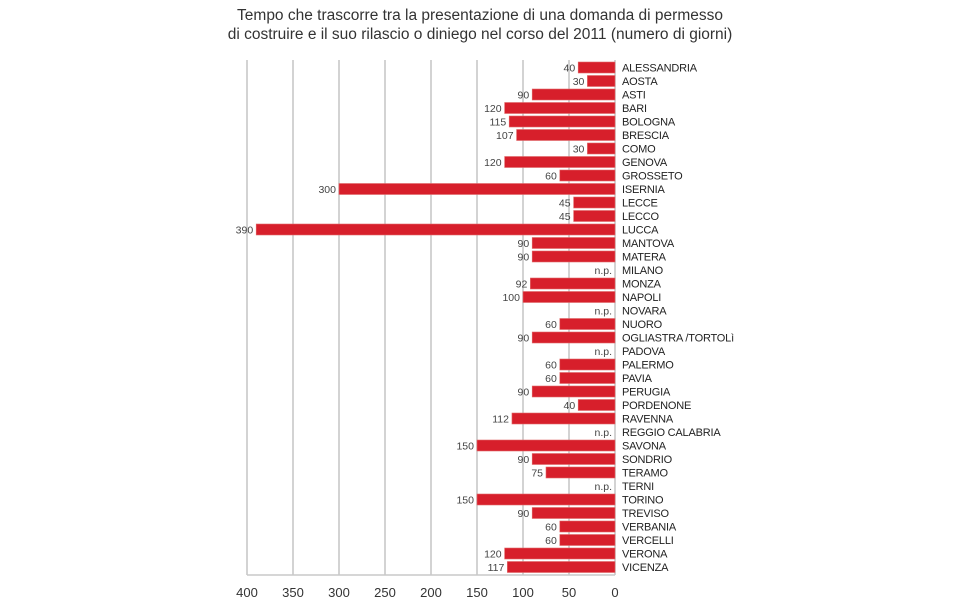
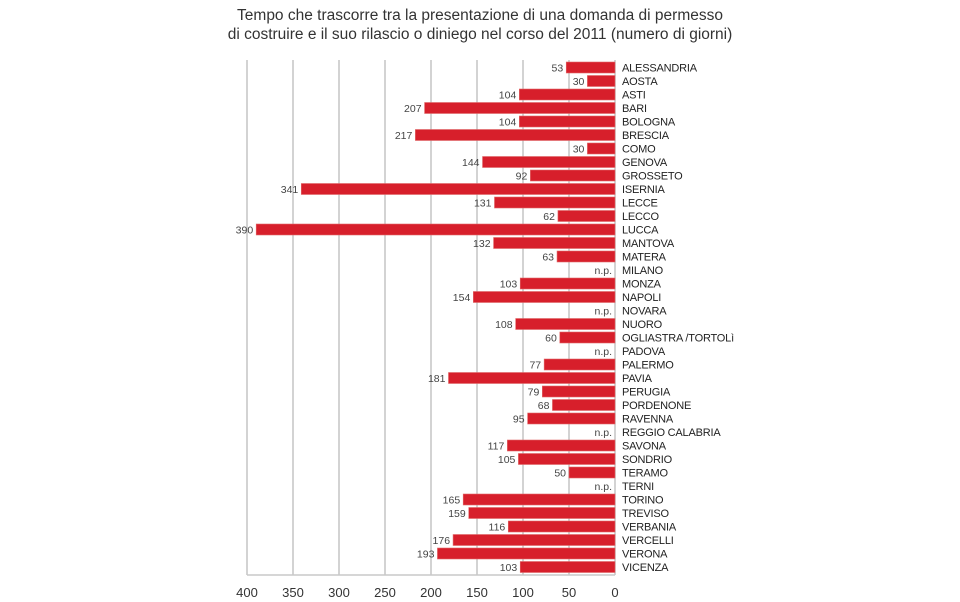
ALESSANDRIA: 40 -> 53
ASTI: 90 -> 104
BARI: 120 -> 207
BOLOGNA: 115 -> 104
BRESCIA: 107 -> 217
GENOVA: 120 -> 144
GROSSETO: 60 -> 92
ISERNIA: 300 -> 341
LECCE: 45 -> 131
LECCO: 45 -> 62
MANTOVA: 90 -> 132
MATERA: 90 -> 63
MONZA: 92 -> 103
NAPOLI: 100 -> 154
NUORO: 60 -> 108
OGLIASTRA /TORTOLì: 90 -> 60
PALERMO: 60 -> 77
PAVIA: 60 -> 181
PERUGIA: 90 -> 79
PORDENONE: 40 -> 68
RAVENNA: 112 -> 95
SAVONA: 150 -> 117
SONDRIO: 90 -> 105
TERAMO: 75 -> 50
TORINO: 150 -> 165
TREVISO: 90 -> 159
VERBANIA: 60 -> 116
VERCELLI: 60 -> 176
VERONA: 120 -> 193
VICENZA: 117 -> 103
